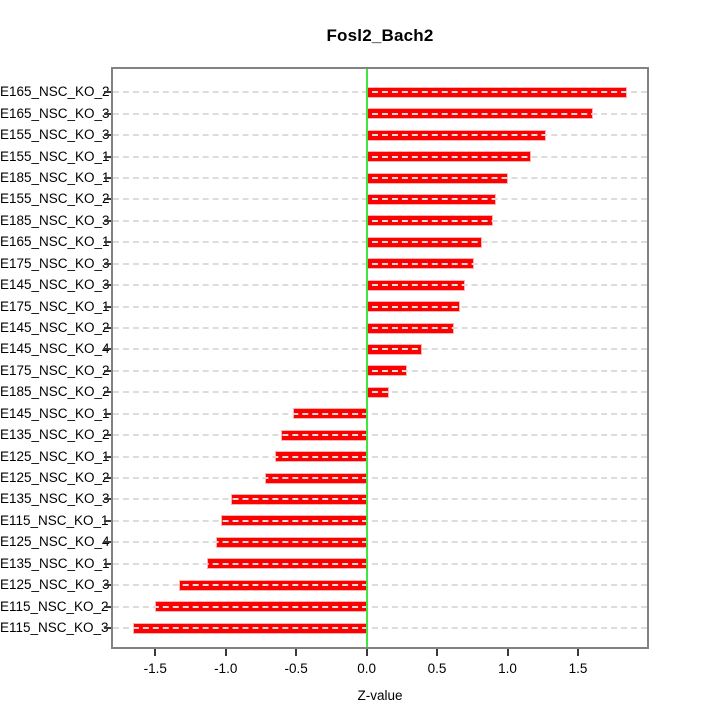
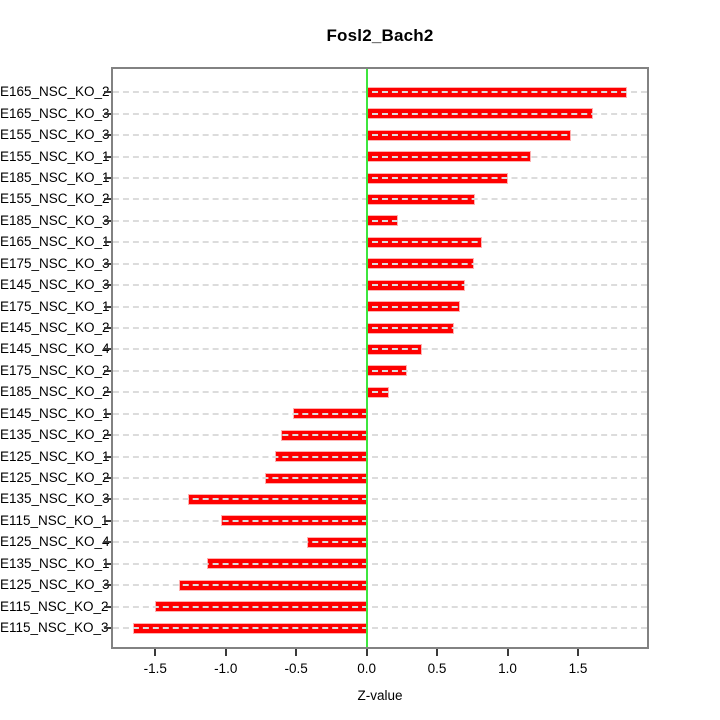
E155_NSC_KO_3: 1.27 -> 1.45
E155_NSC_KO_2: 0.92 -> 0.77
E185_NSC_KO_3: 0.90 -> 0.22
E135_NSC_KO_3: -0.96 -> -1.27
E125_NSC_KO_4: -1.07 -> -0.42
